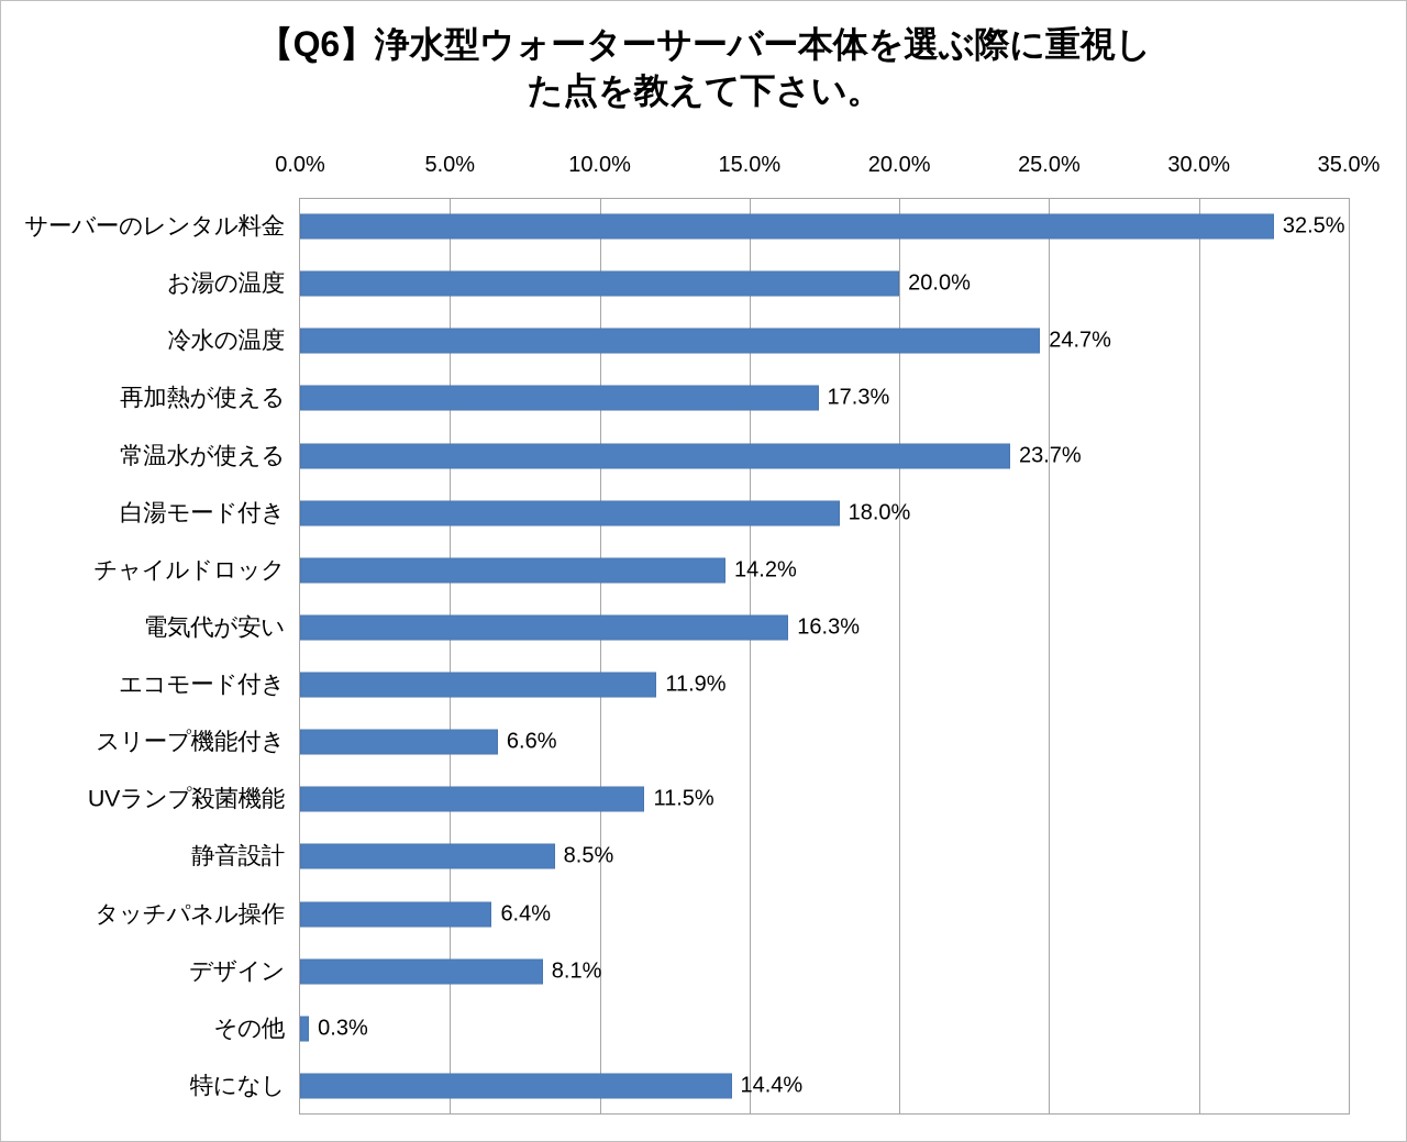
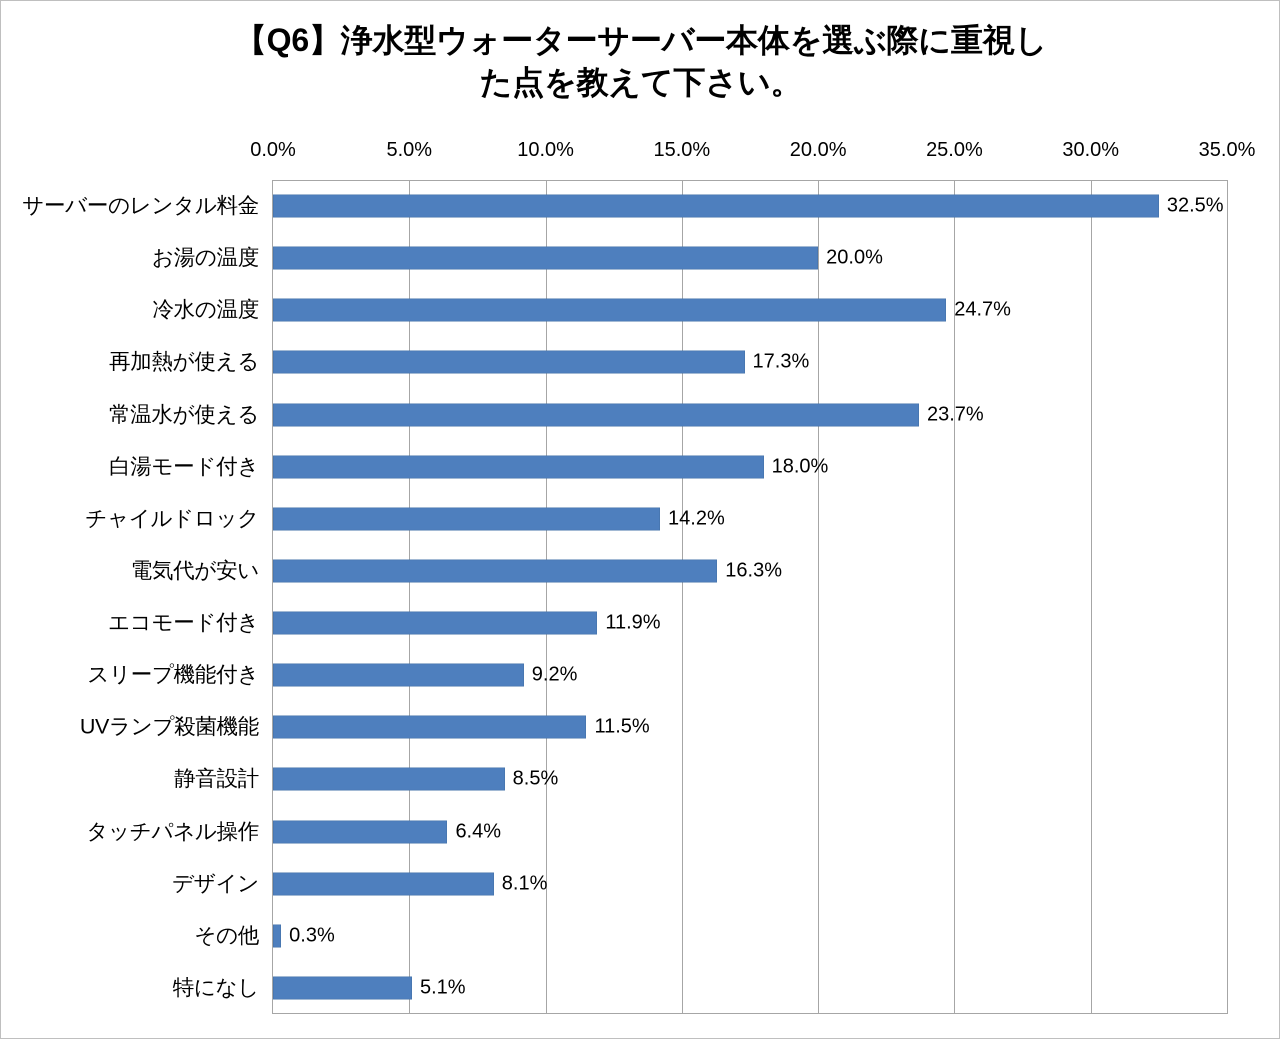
スリープ機能付き: 6.6% -> 9.2%
特になし: 14.4% -> 5.1%
